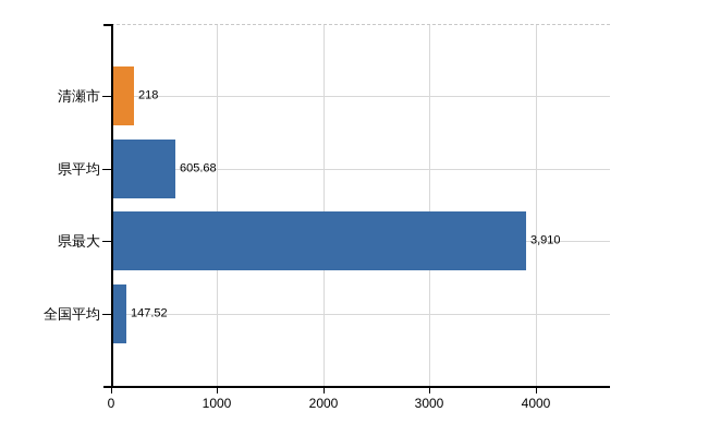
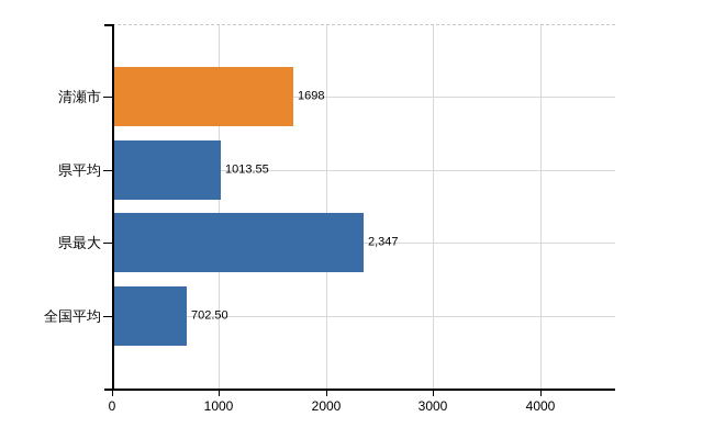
清瀬市: 218 -> 1698
県平均: 605.68 -> 1013.55
県最大: 3,910 -> 2,347
全国平均: 147.52 -> 702.50
